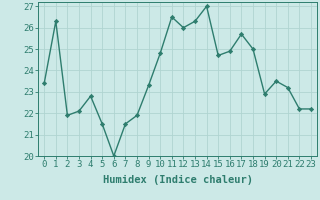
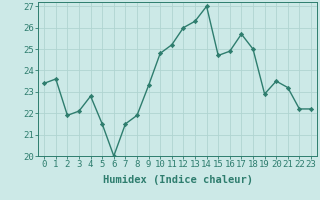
1: 26.3 -> 23.6
11: 26.5 -> 25.2
